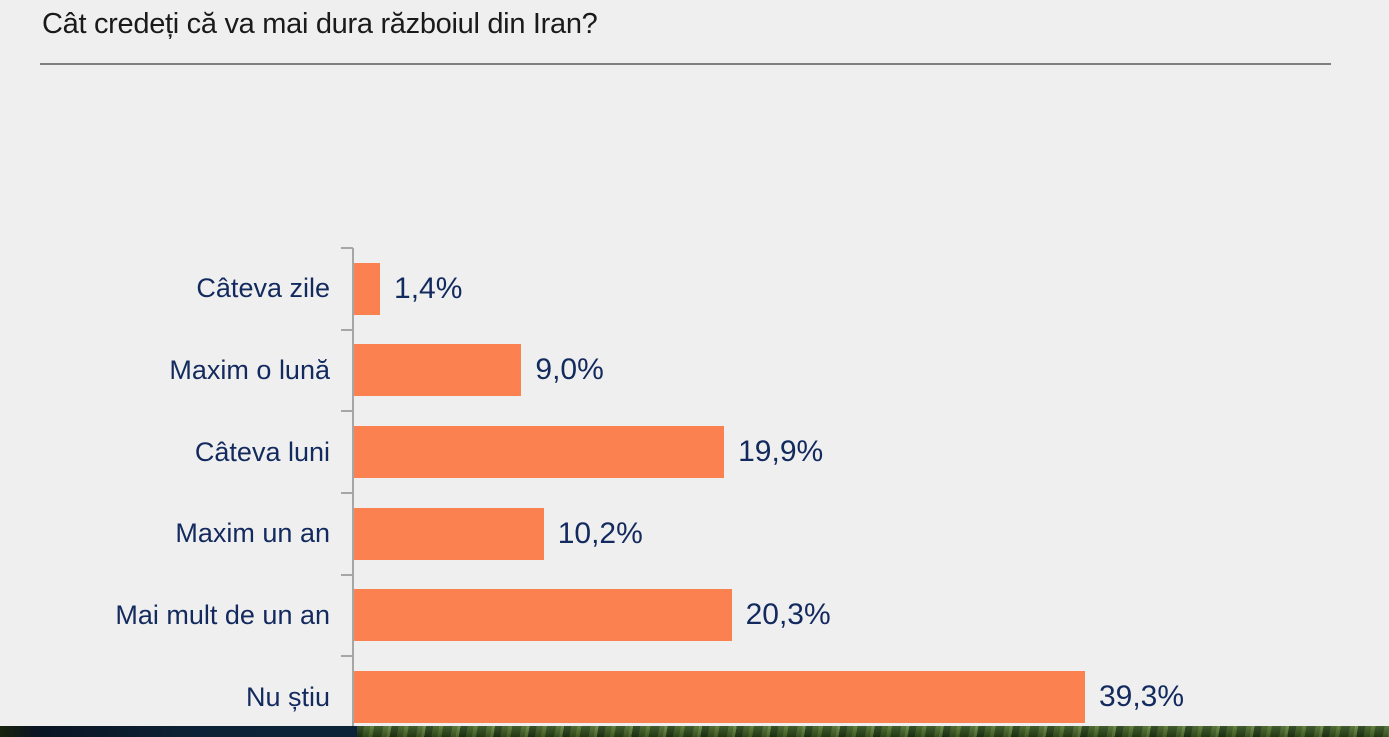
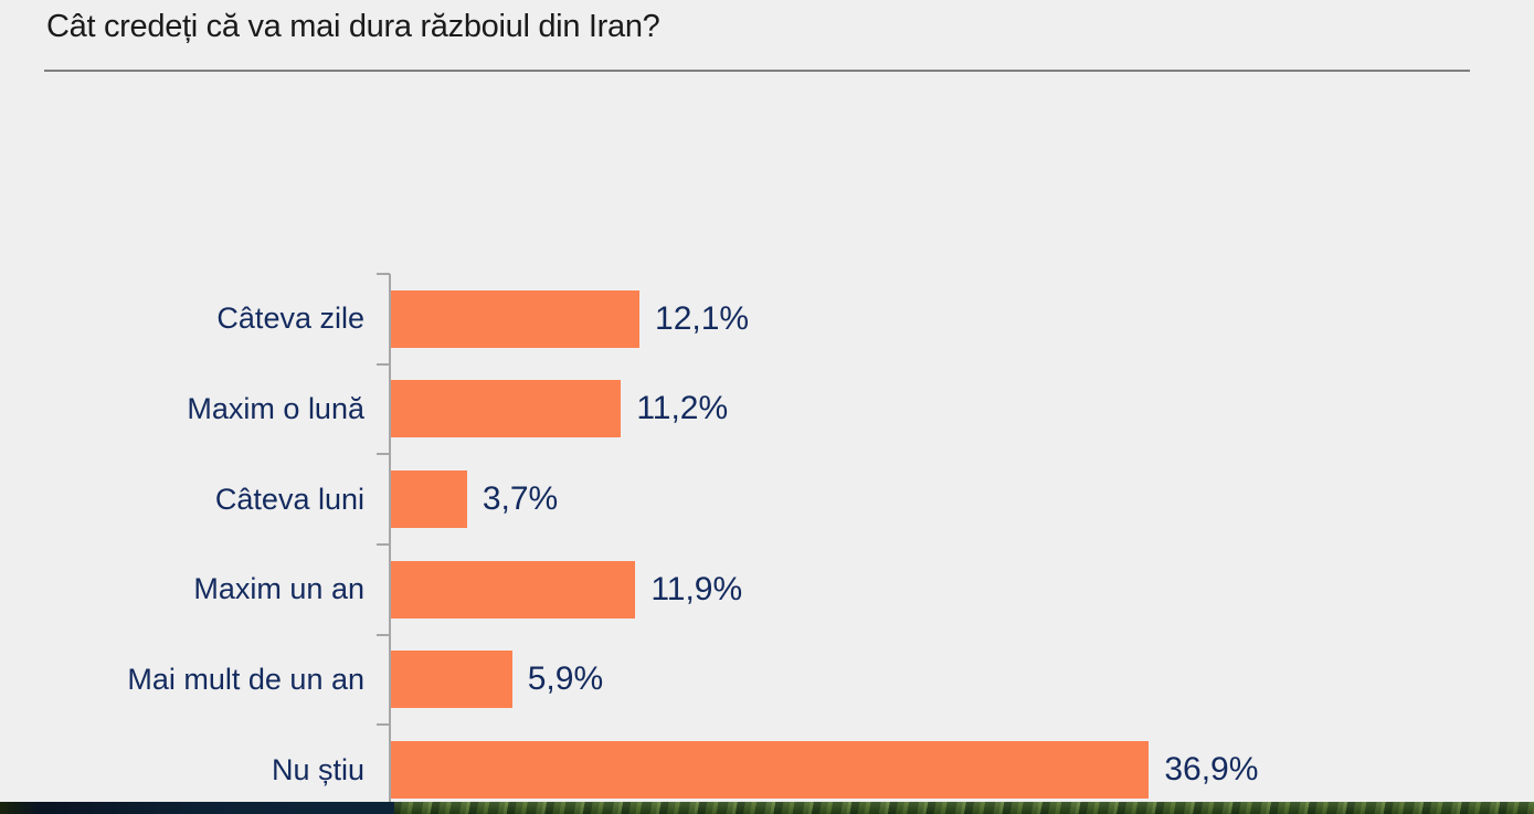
Câteva zile: 1,4% -> 12,1%
Maxim o lună: 9,0% -> 11,2%
Câteva luni: 19,9% -> 3,7%
Maxim un an: 10,2% -> 11,9%
Mai mult de un an: 20,3% -> 5,9%
Nu știu: 39,3% -> 36,9%
